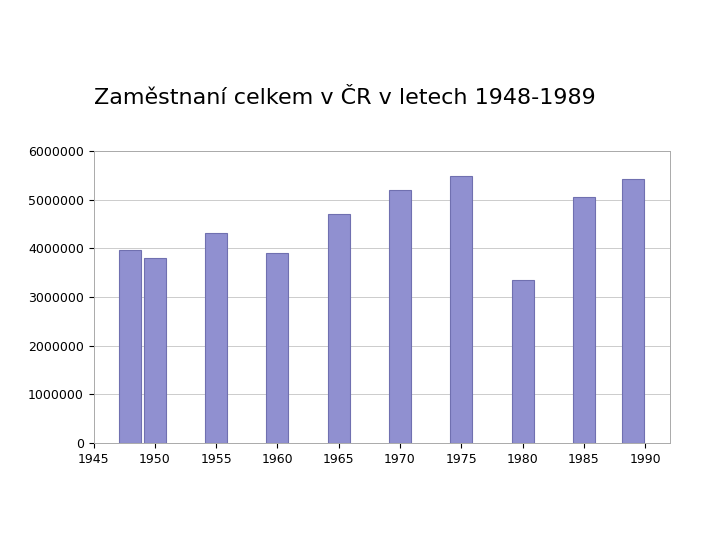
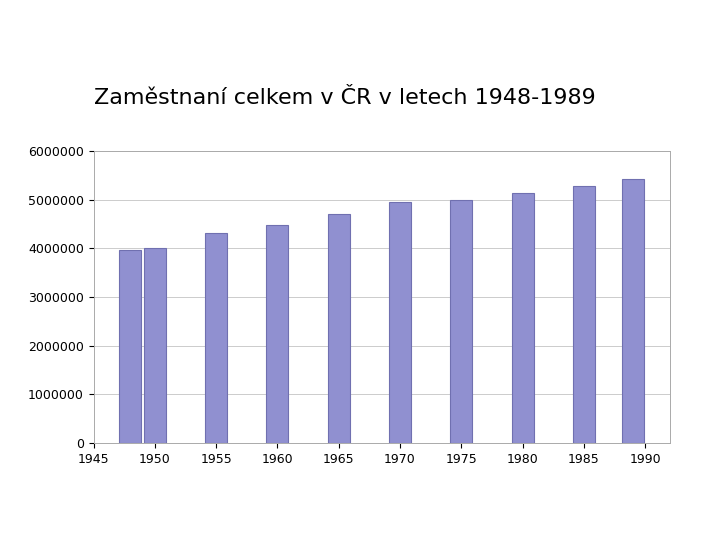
1950: 3800000 -> 4010000
1960: 3900000 -> 4490000
1970: 5200000 -> 4960000
1975: 5500000 -> 5000000
1980: 3350000 -> 5140000
1985: 5050000 -> 5280000
